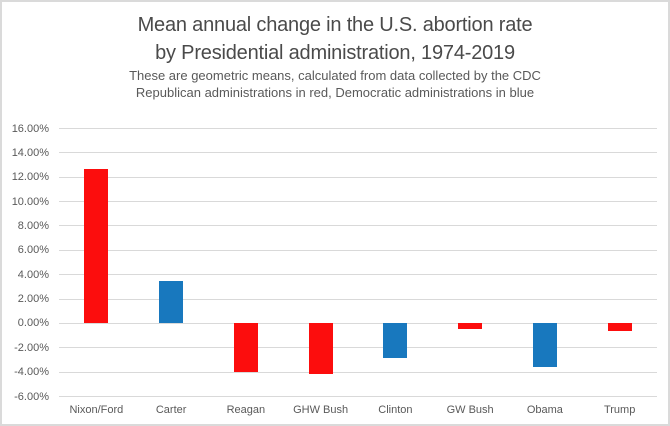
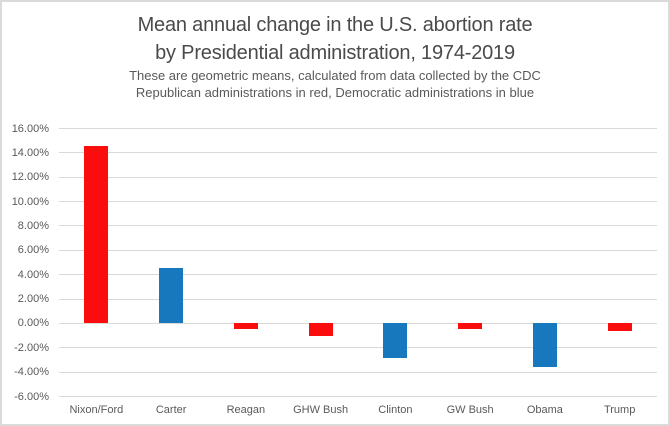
Nixon/Ford: 12.6% -> 14.5%
Carter: 3.4% -> 4.5%
Reagan: -4.0% -> -0.5%
GHW Bush: -4.2% -> -1.1%
